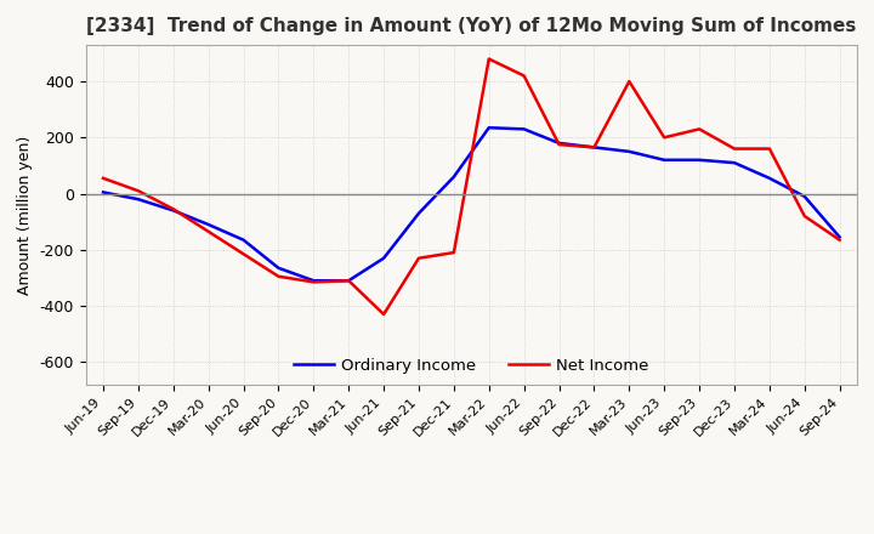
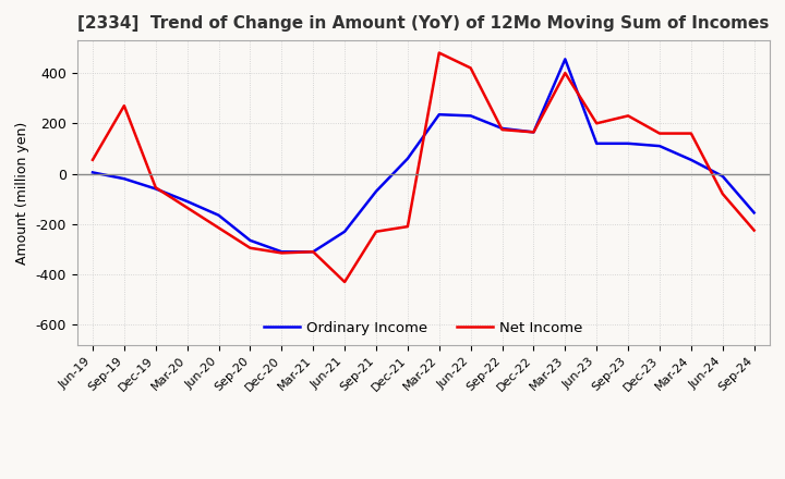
Net Income/Sep-19: 10 -> 270
Ordinary Income/Mar-23: 150 -> 455
Net Income/Sep-24: -165 -> -225
